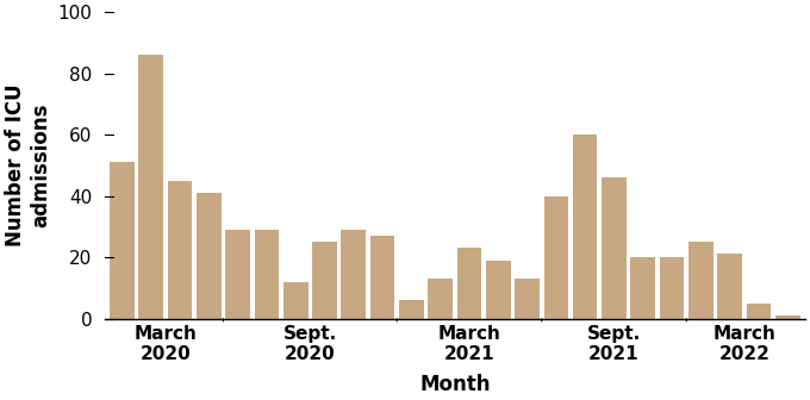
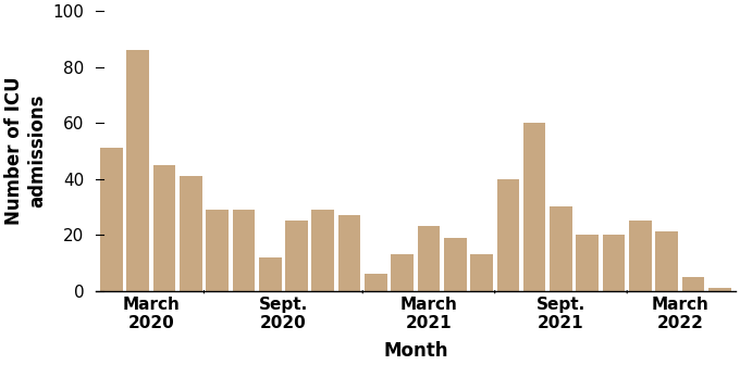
Sept. 2021: 46 -> 30
